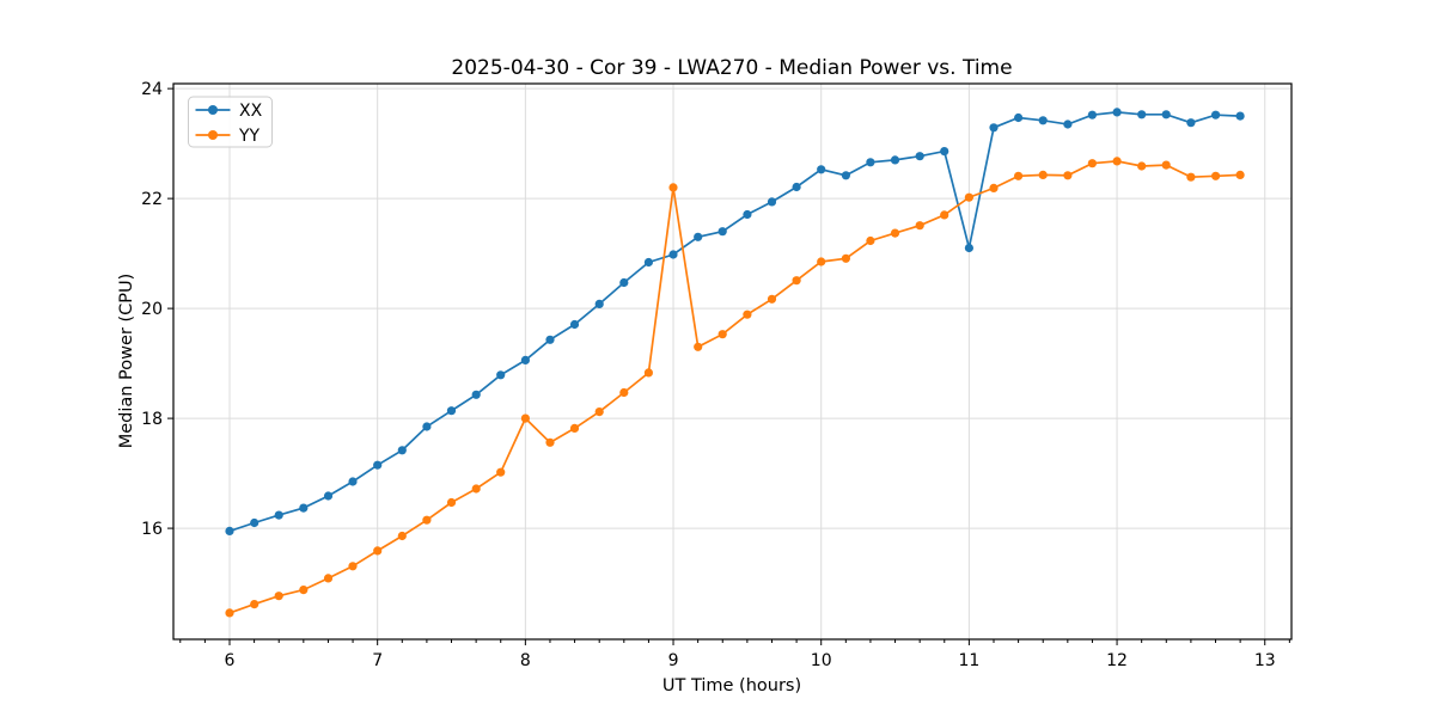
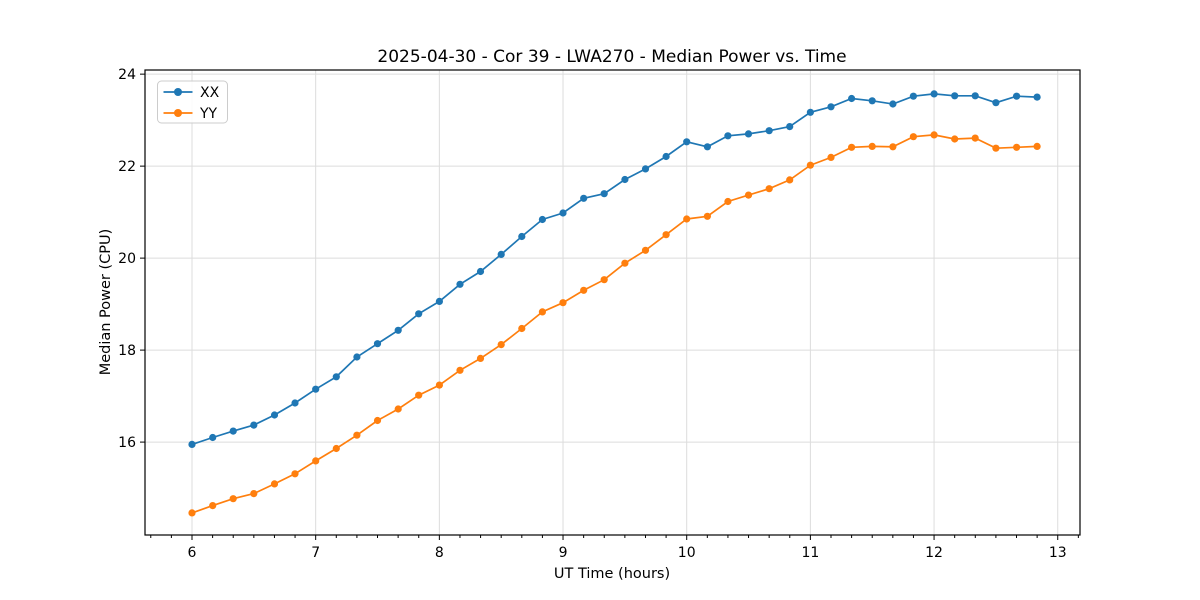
YY/8: 18.0 -> 17.2
YY/9: 22.2 -> 19.0
XX/11: 21.1 -> 23.2
